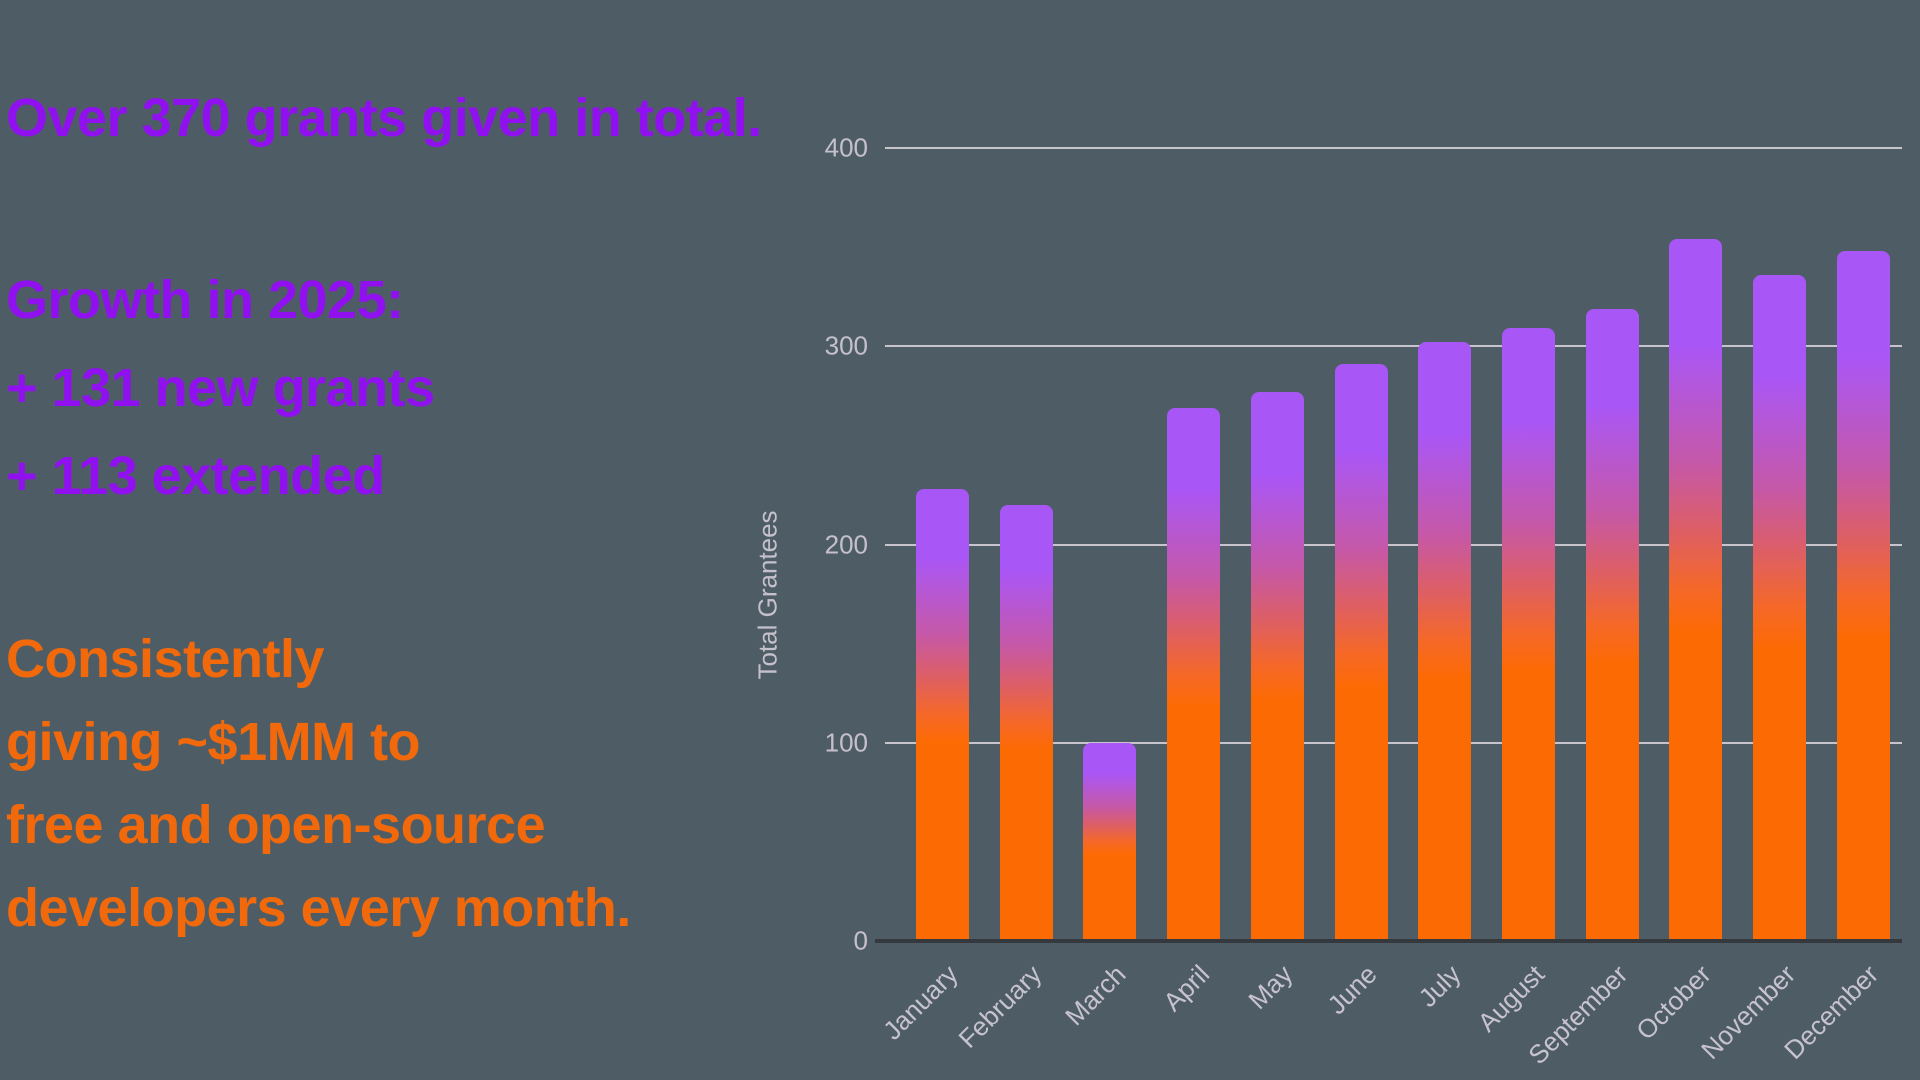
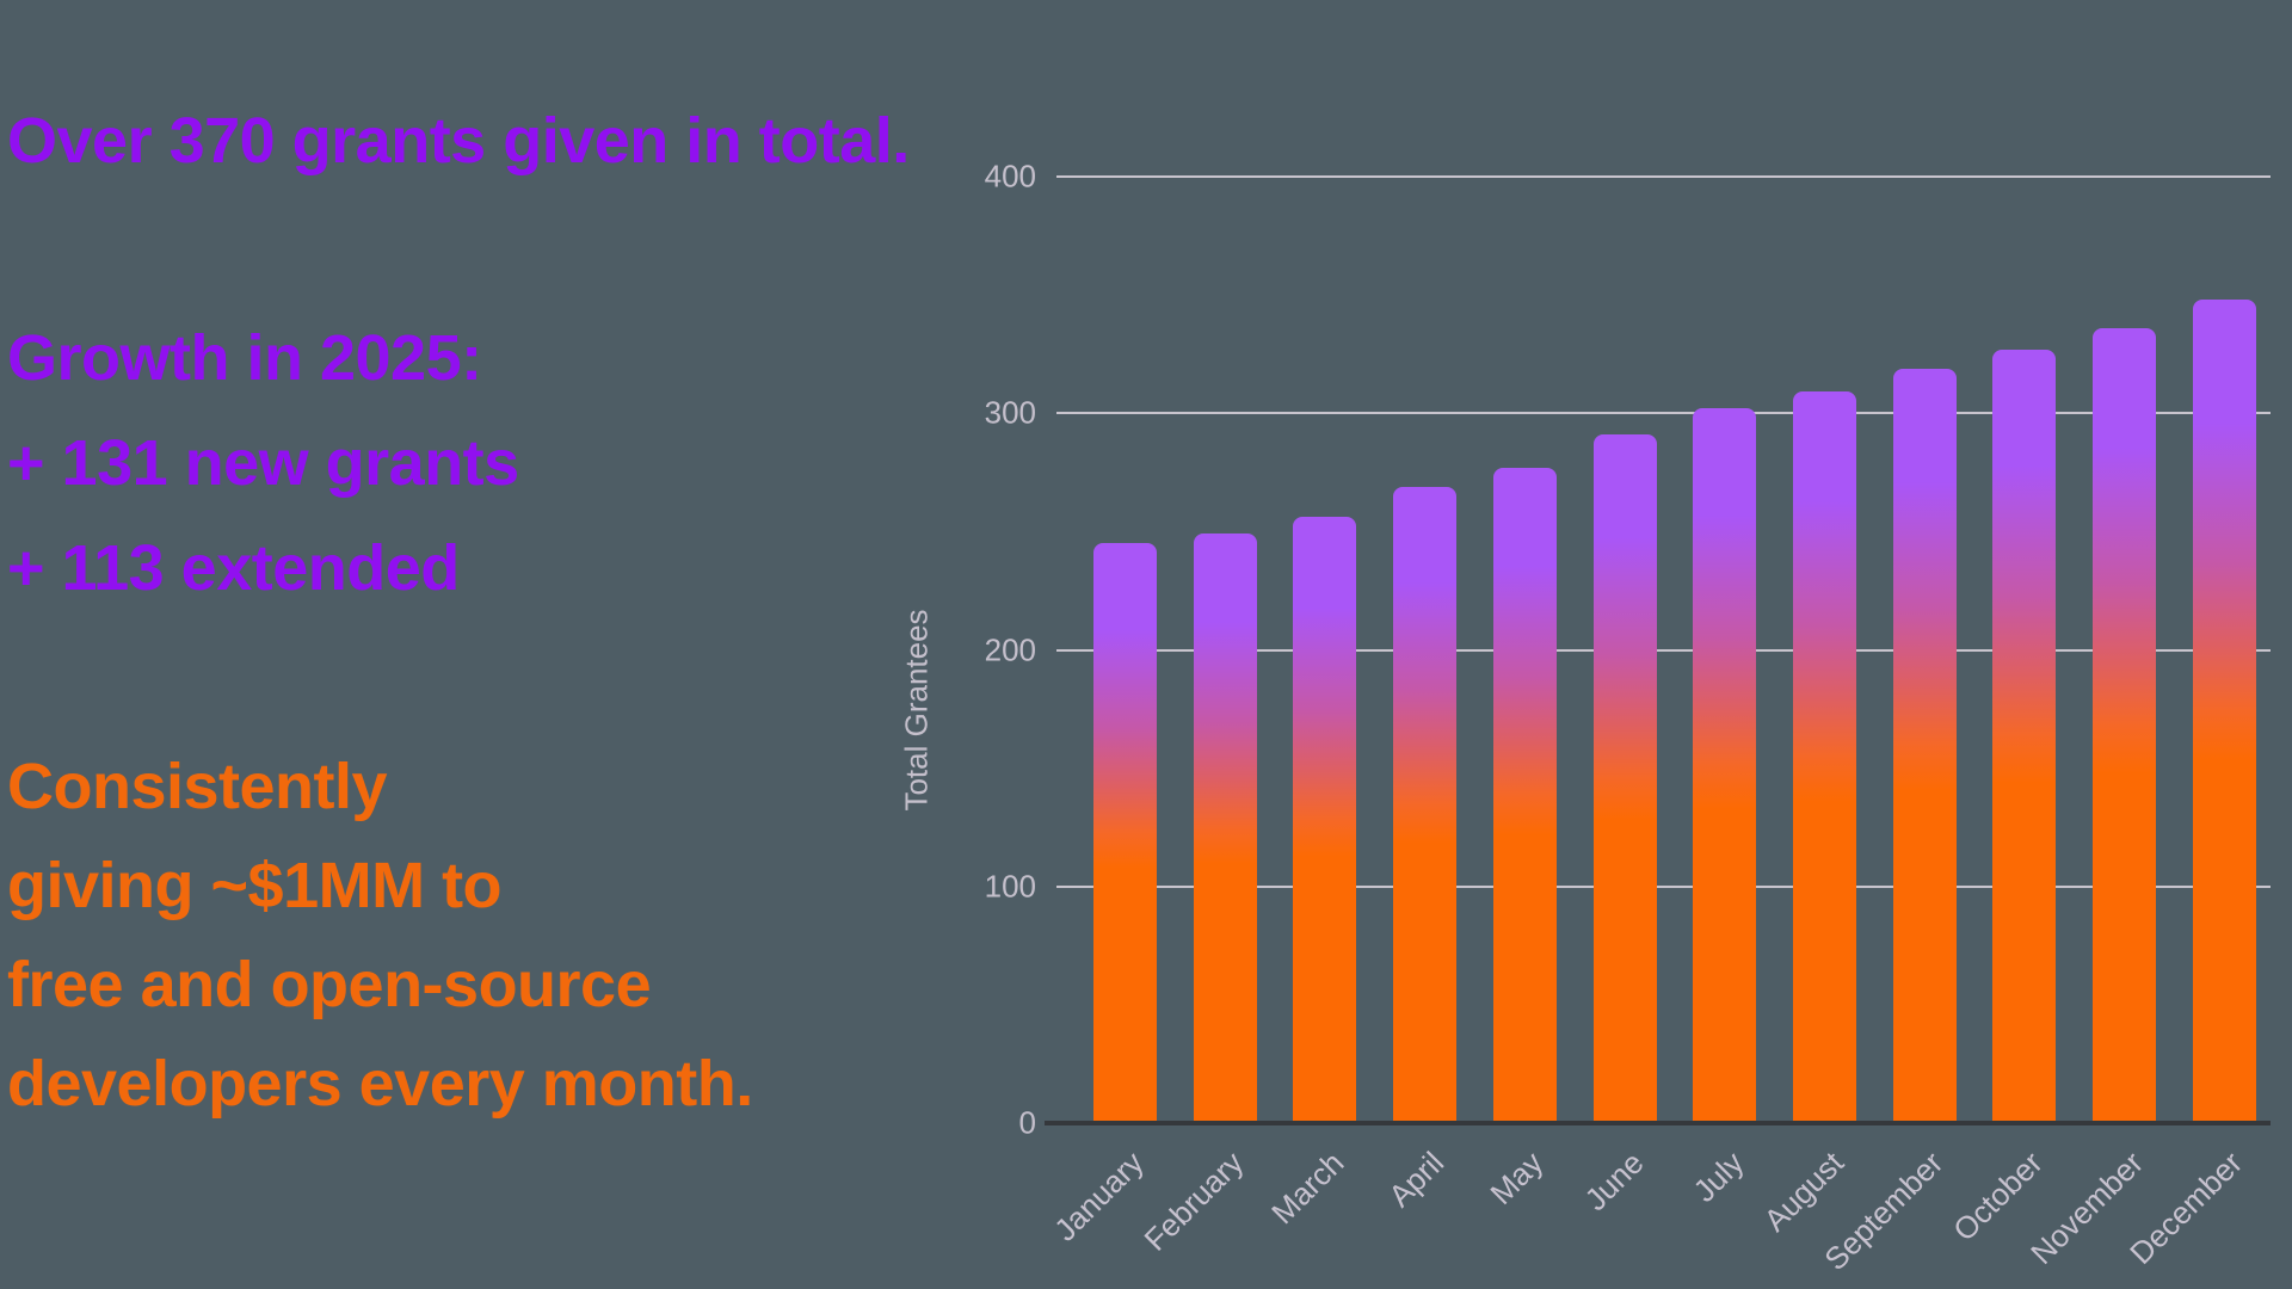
January: 228 -> 245
February: 220 -> 249
March: 100 -> 256
October: 354 -> 327
